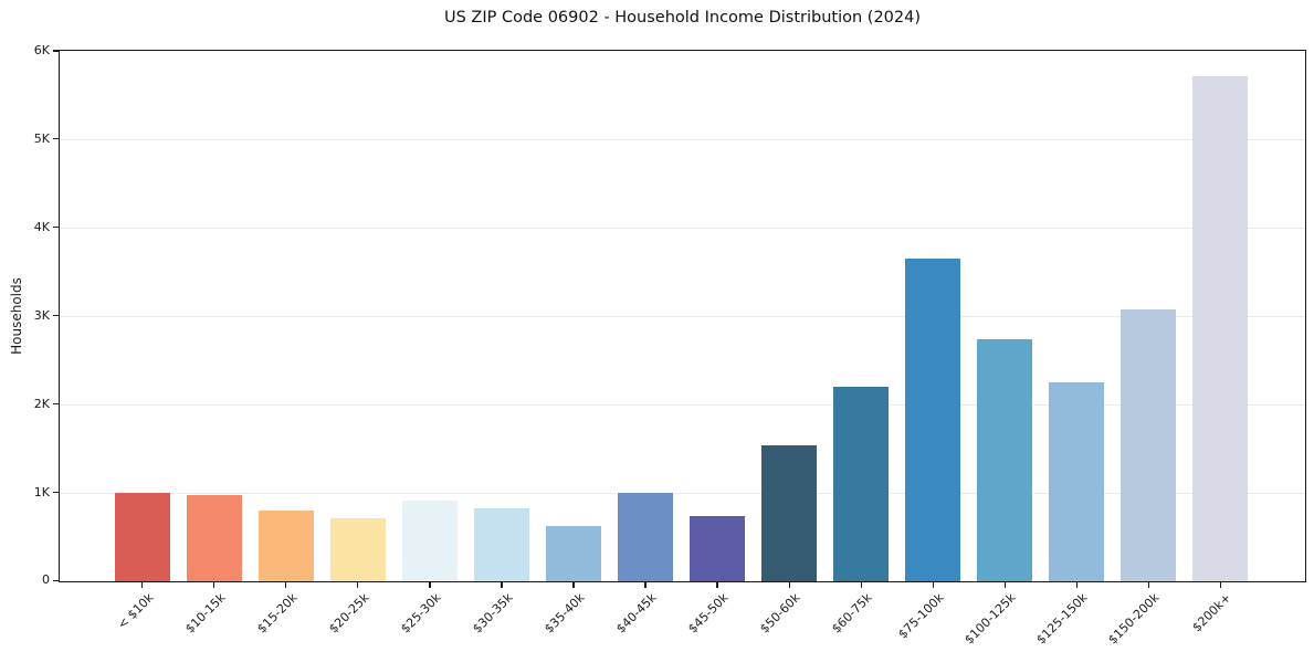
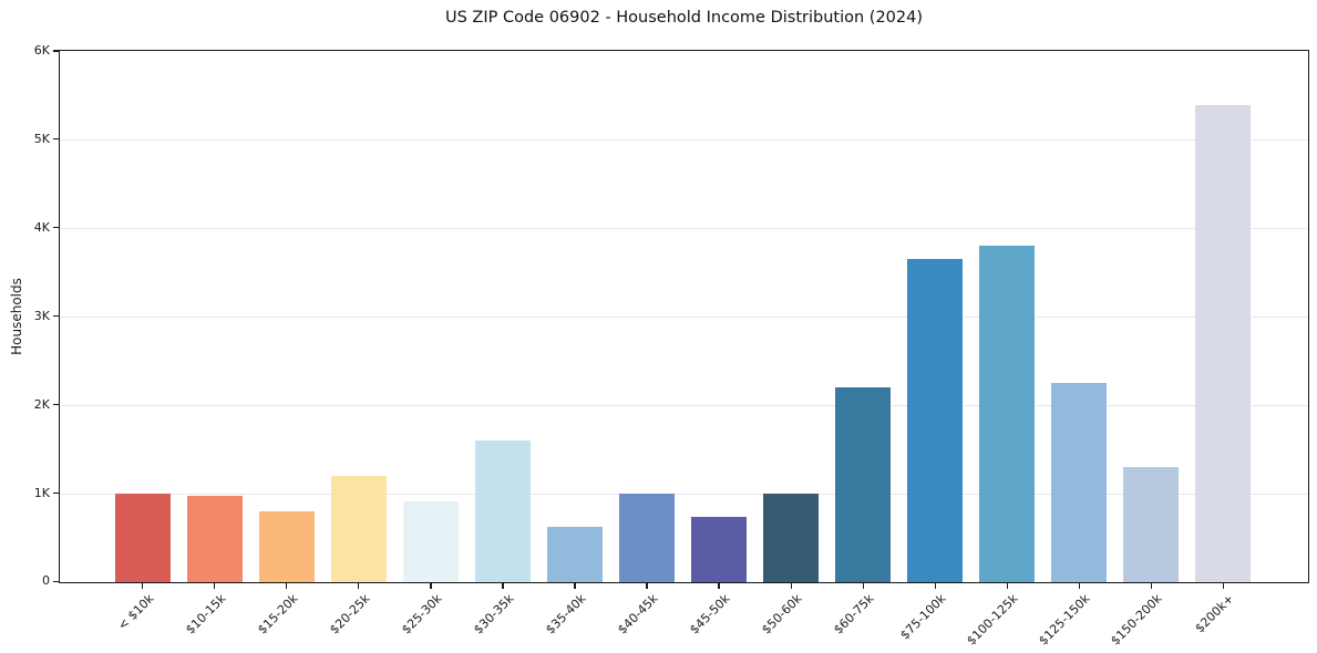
$20-25k: 0.7K -> 1.2K
$30-35k: 0.8K -> 1.6K
$50-60k: 1.5K -> 1.0K
$100-125k: 2.7K -> 3.8K
$150-200k: 3.1K -> 1.3K
$200k+: 5.7K -> 5.4K
